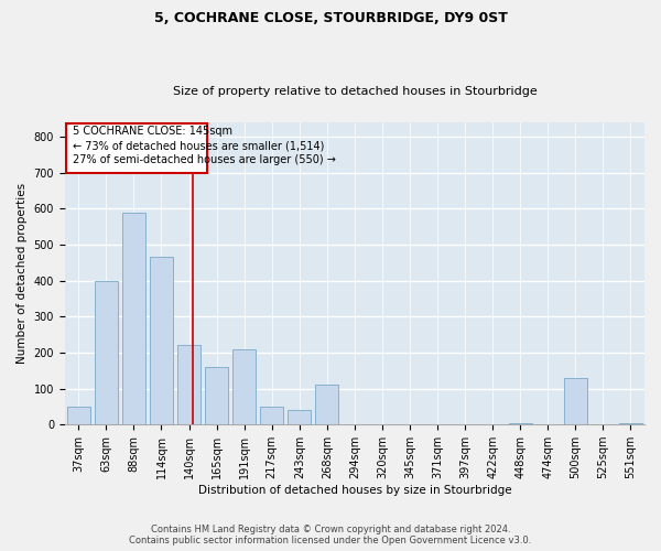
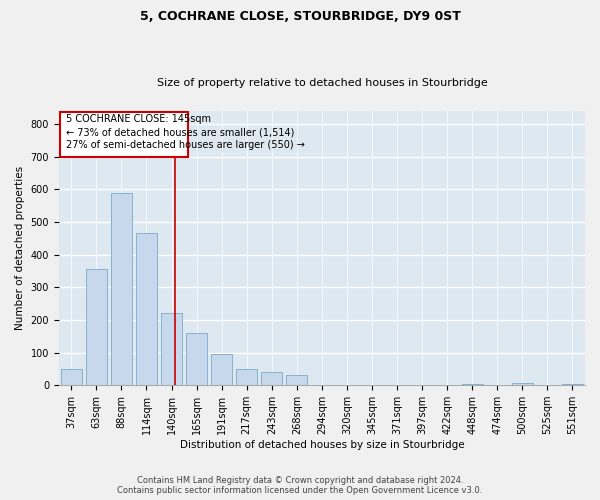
63sqm: 400 -> 355
191sqm: 210 -> 97
268sqm: 110 -> 30
500sqm: 130 -> 8
